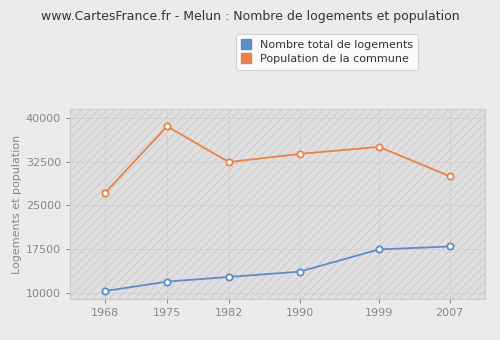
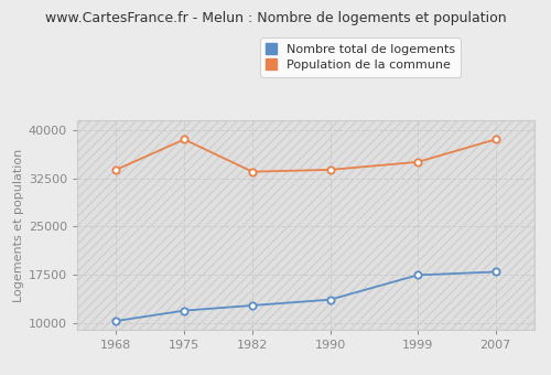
Population de la commune/1968: 27200 -> 33800
Population de la commune/1982: 32400 -> 33500
Population de la commune/2007: 30000 -> 38500
